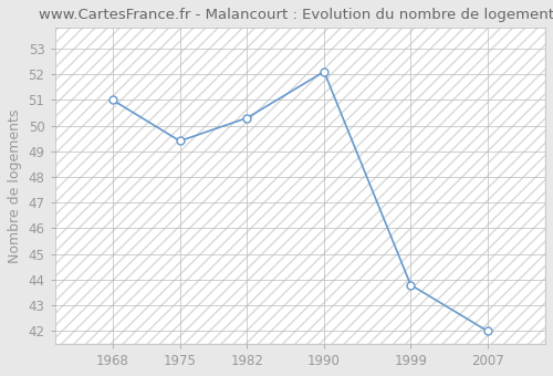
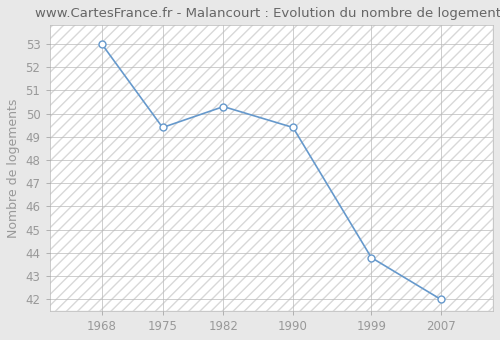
1968: 51.0 -> 53.0
1990: 52.1 -> 49.4
